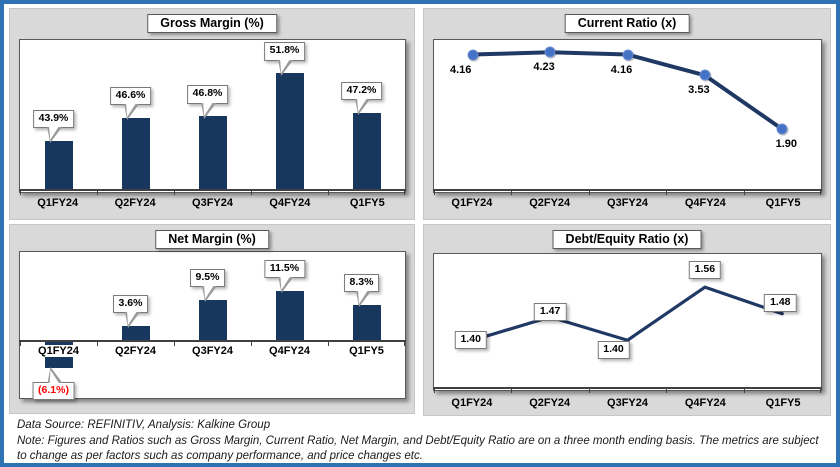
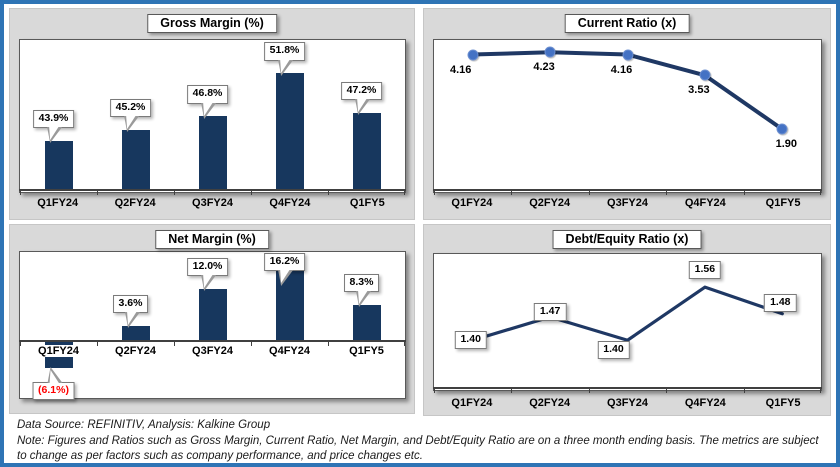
Gross Margin (%)/Q2FY24: 46.6% -> 45.2%
Net Margin (%)/Q3FY24: 9.5% -> 12.0%
Net Margin (%)/Q4FY24: 11.5% -> 16.2%
